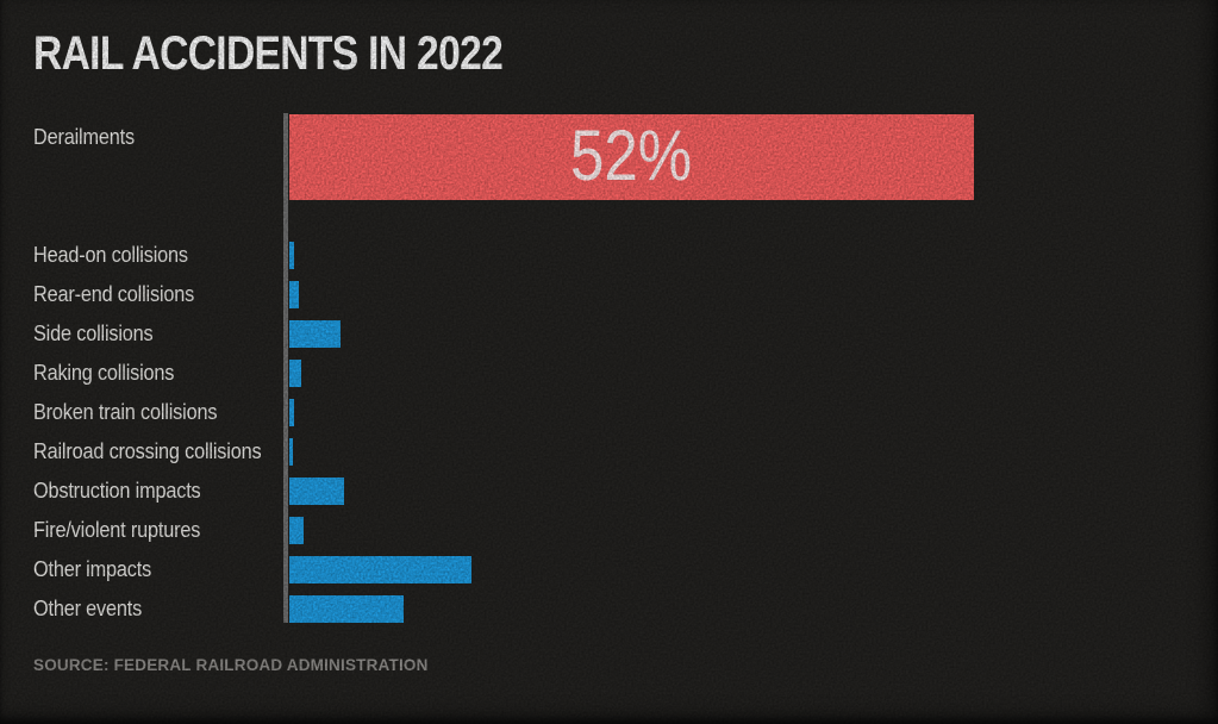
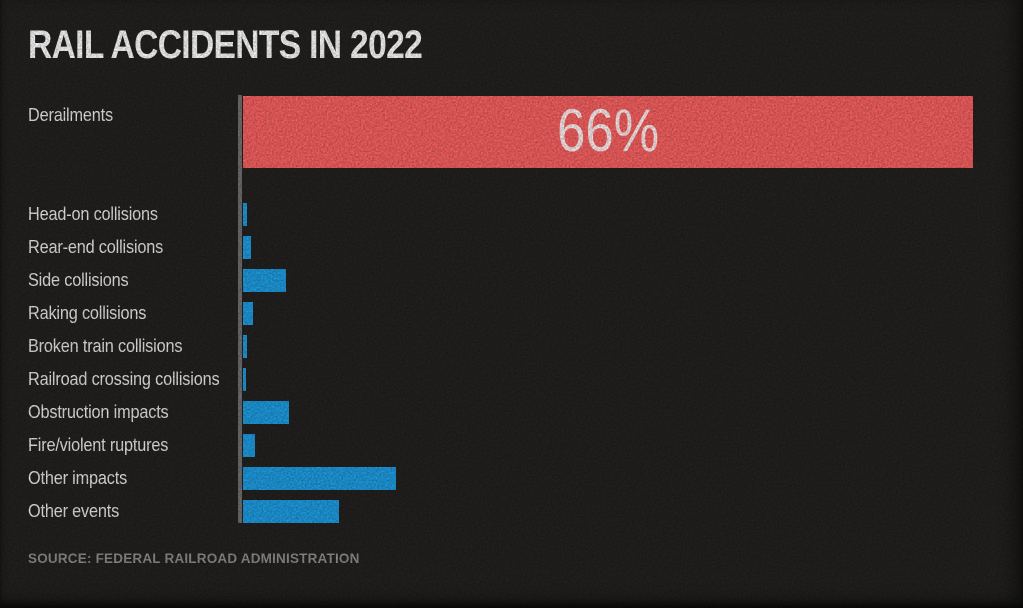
Derailments: 52% -> 66%
